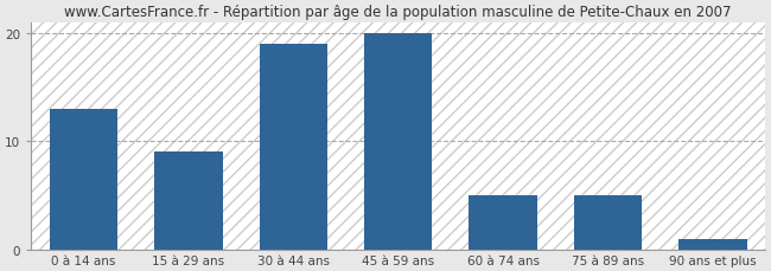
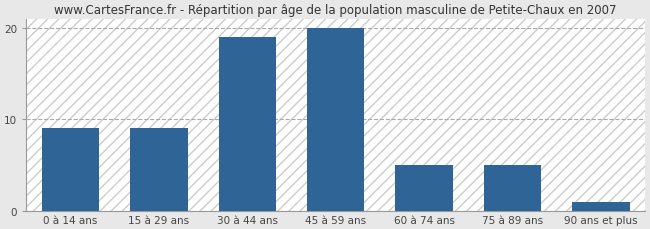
0 à 14 ans: 13 -> 9
